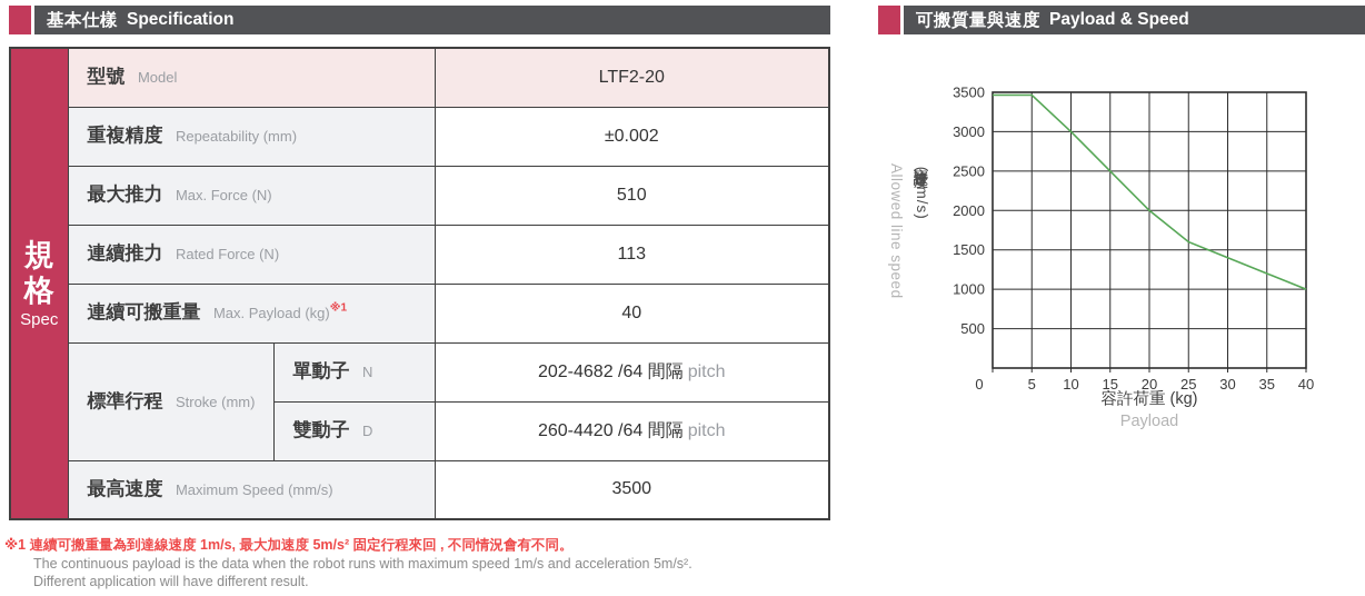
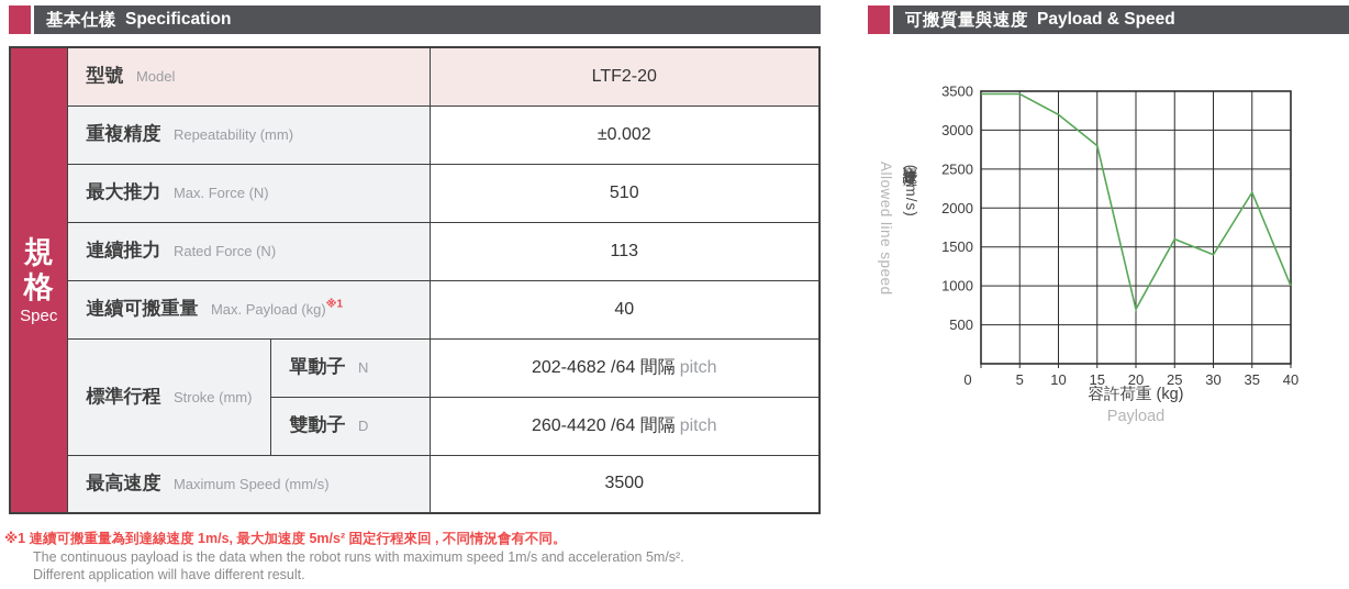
10: 3000 -> 3200
15: 2500 -> 2800
20: 2000 -> 700
35: 1200 -> 2200
